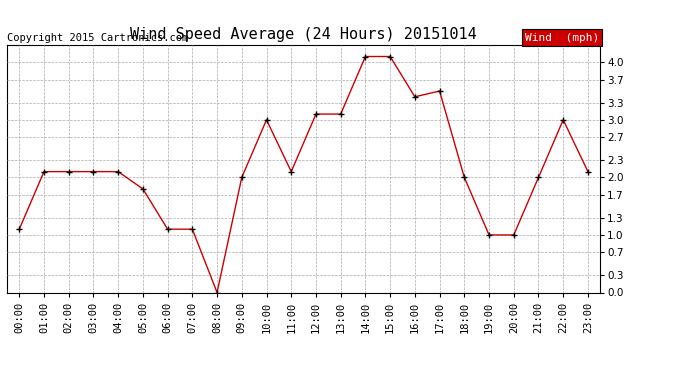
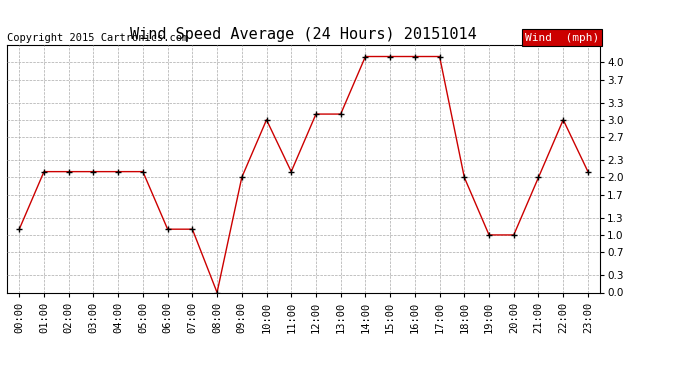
05:00: 1.8 -> 2.1
16:00: 3.4 -> 4.1
17:00: 3.5 -> 4.1
